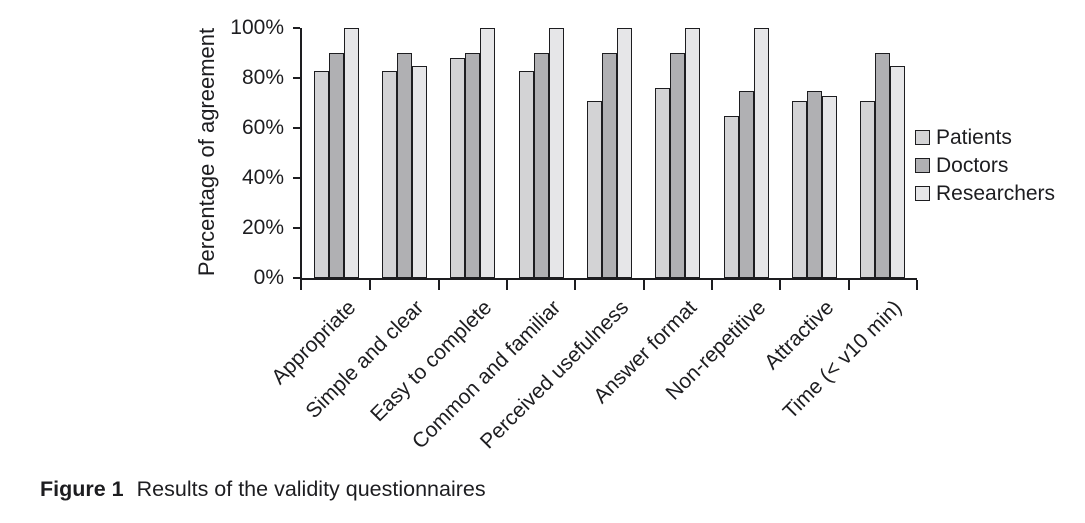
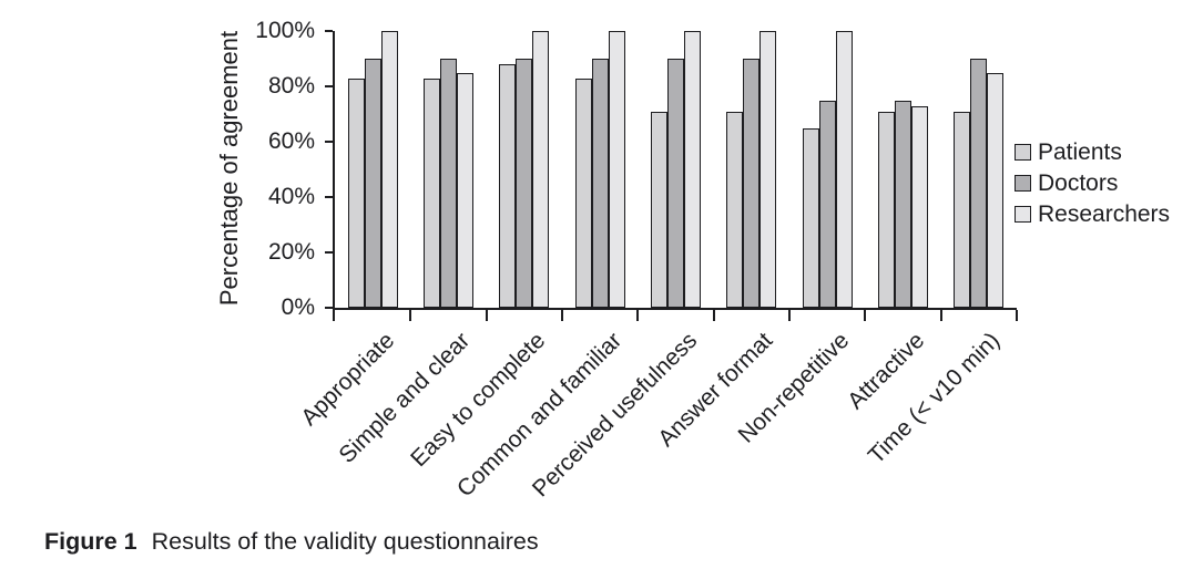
Patients/Answer format: 76% -> 71%
